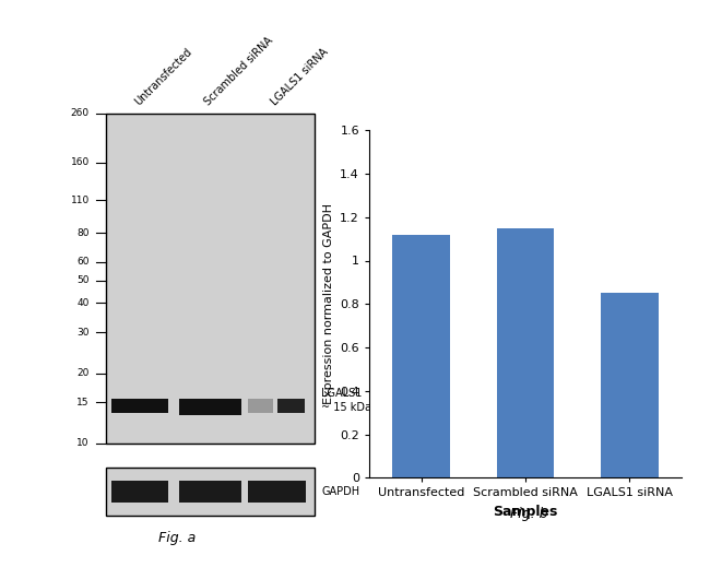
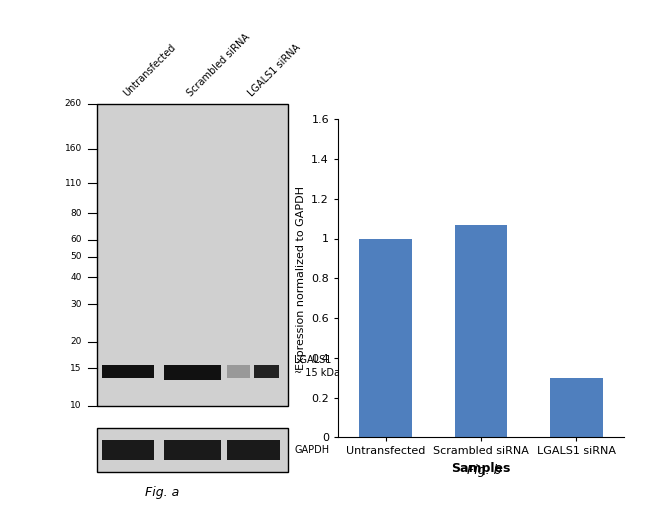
Untransfected: 1.12 -> 1.00
Scrambled siRNA: 1.15 -> 1.07
LGALS1 siRNA: 0.85 -> 0.30
